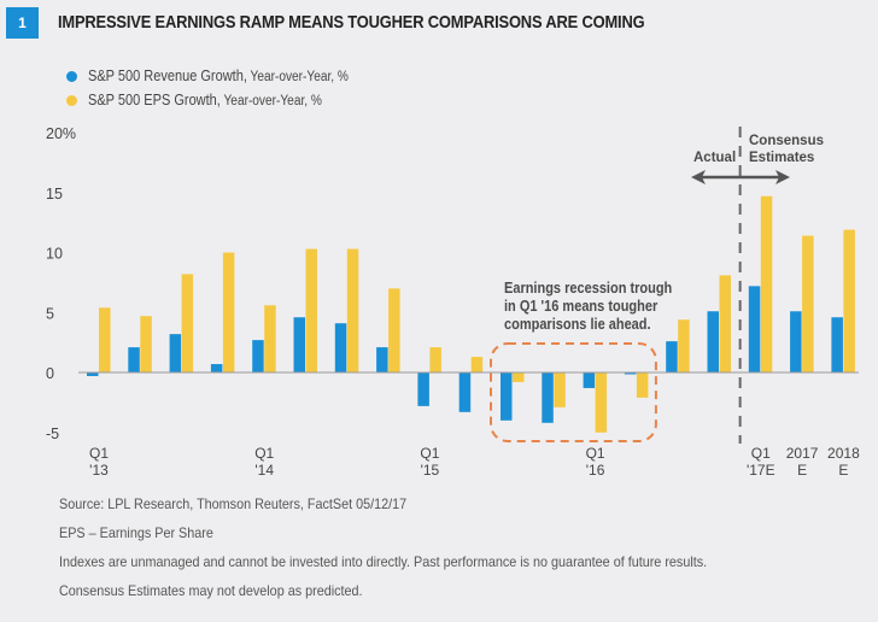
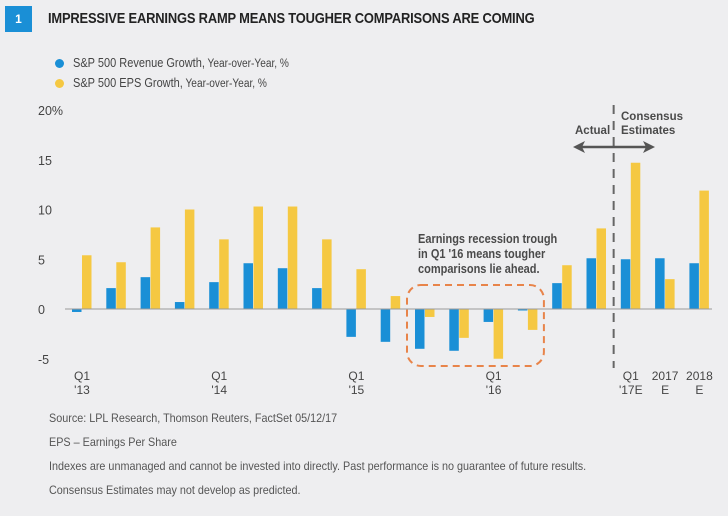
S&P 500 EPS Growth, Year-over-Year, %/Q1 '14: 6% -> 7%
S&P 500 EPS Growth, Year-over-Year, %/Q1 '15: 2% -> 4%
S&P 500 Revenue Growth, Year-over-Year, %/Q1 '17E: 7% -> 5%
S&P 500 EPS Growth, Year-over-Year, %/2017E: 11% -> 3%
